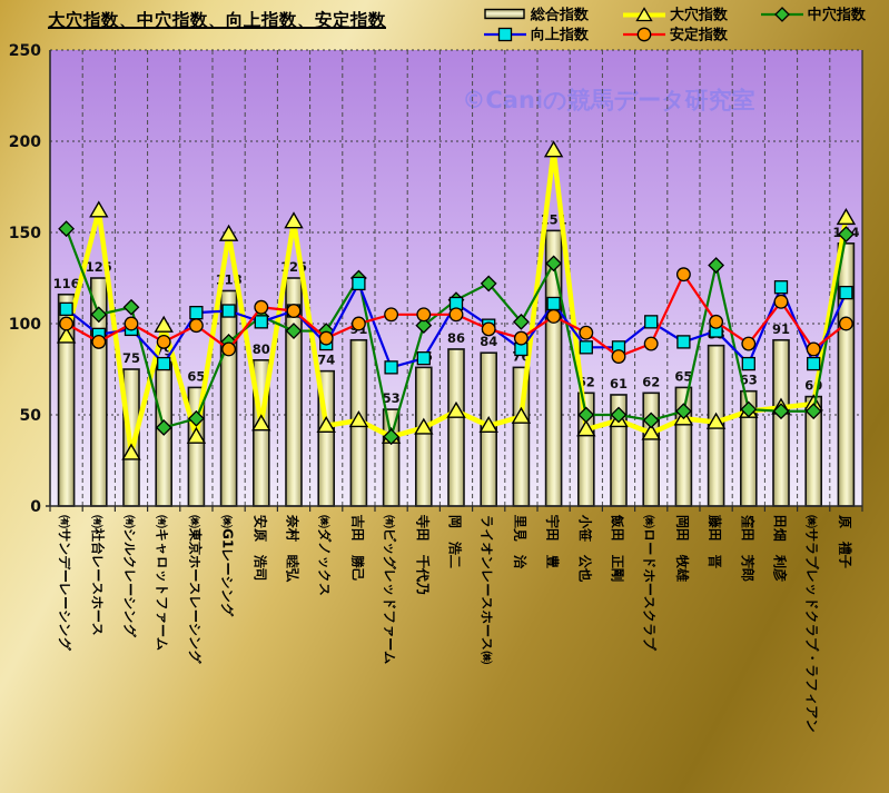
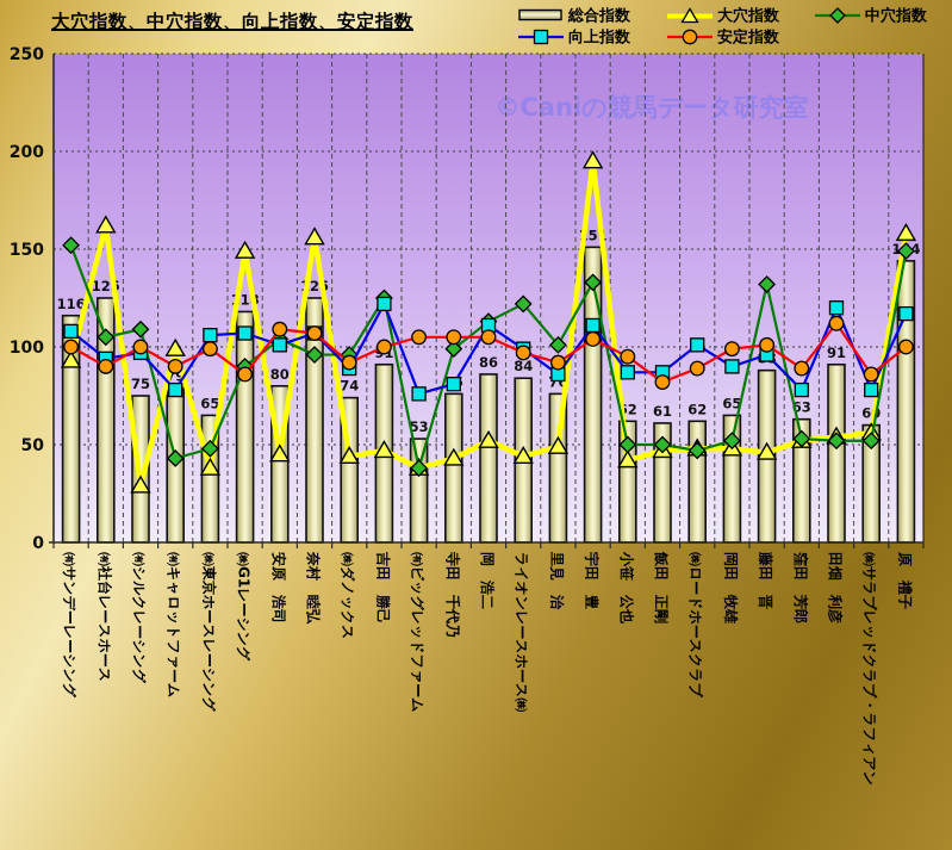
大穴指数/㈱ロードホースクラブ: 40 -> 48
安定指数/岡田 牧雄: 127 -> 99
